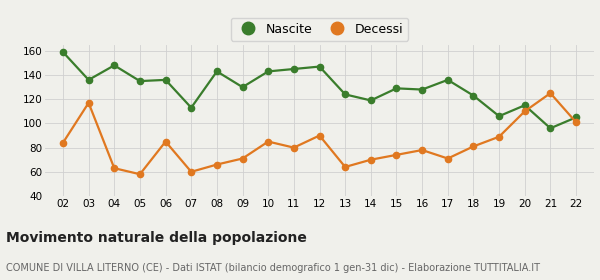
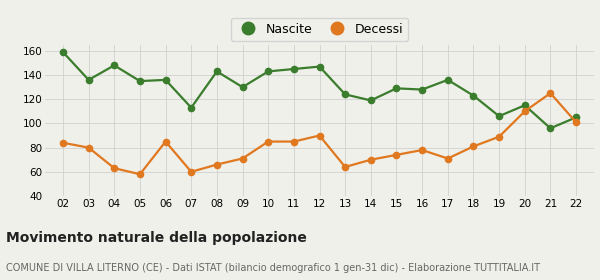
Decessi/03: 117 -> 80
Decessi/11: 80 -> 85
